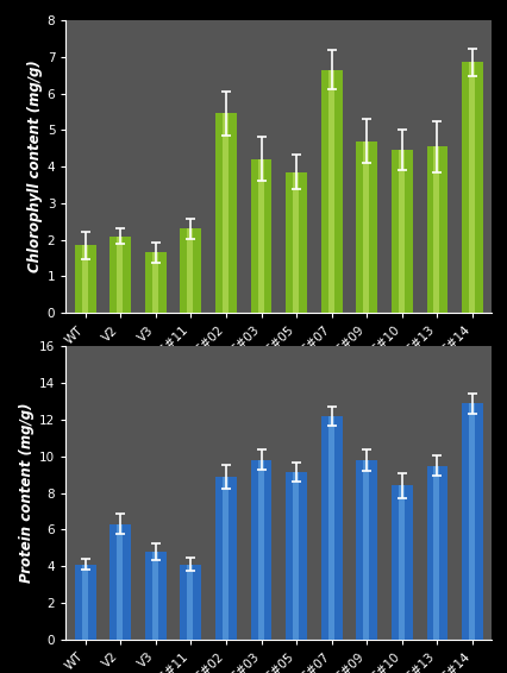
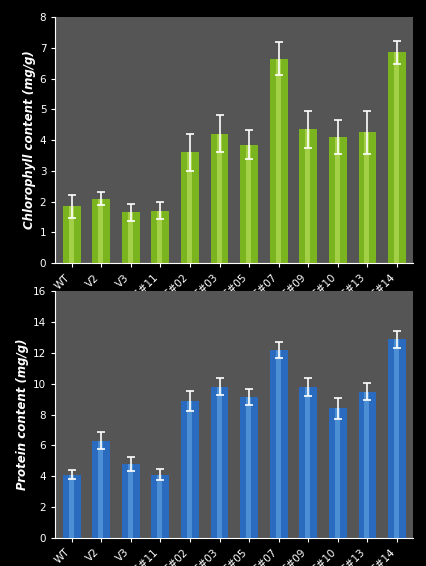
AS#11: 2.30 -> 1.70
S#02: 5.45 -> 3.60
S#09: 4.70 -> 4.35
S#10: 4.45 -> 4.10
S#13: 4.55 -> 4.25
